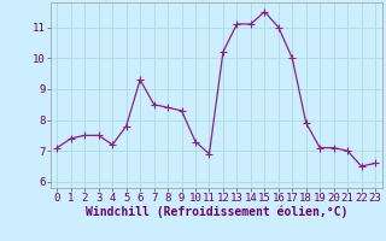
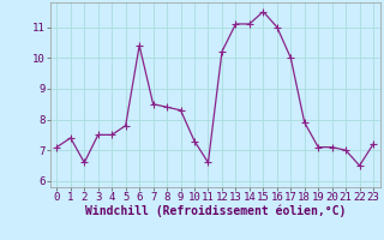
2: 7.5 -> 6.6
4: 7.2 -> 7.5
6: 9.3 -> 10.4
11: 6.9 -> 6.6
23: 6.6 -> 7.2
